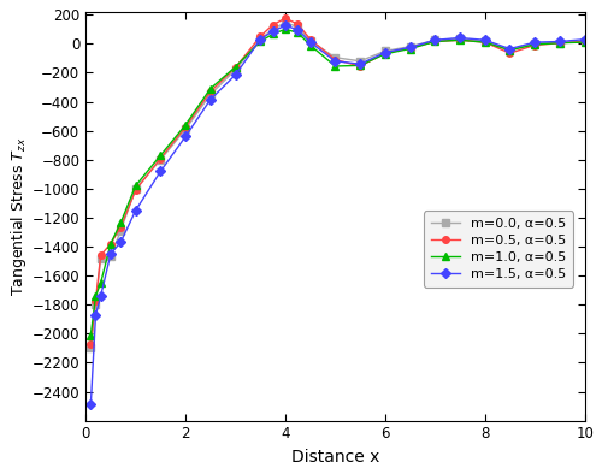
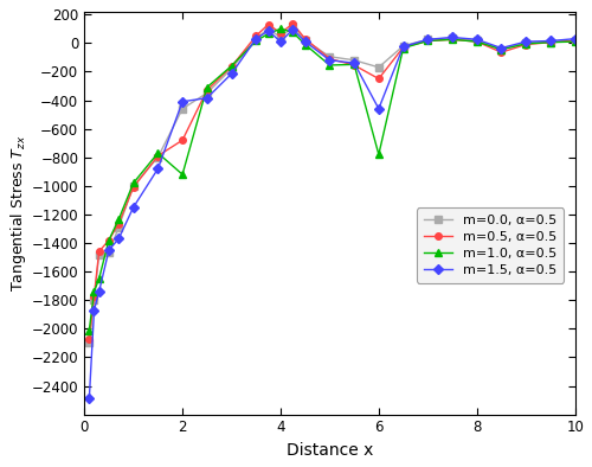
m=0.0, α=0.5/2: -590 -> -460
m=0.5, α=0.5/2: -580 -> -680
m=1.0, α=0.5/2: -560 -> -920
m=1.5, α=0.5/2: -640 -> -410
m=0.0, α=0.5/4: 140 -> 40
m=0.5, α=0.5/4: 180 -> 70
m=1.5, α=0.5/4: 120 -> 10
m=0.0, α=0.5/6: -50 -> -170
m=0.5, α=0.5/6: -60 -> -250
m=1.0, α=0.5/6: -70 -> -780
m=1.5, α=0.5/6: -60 -> -460
